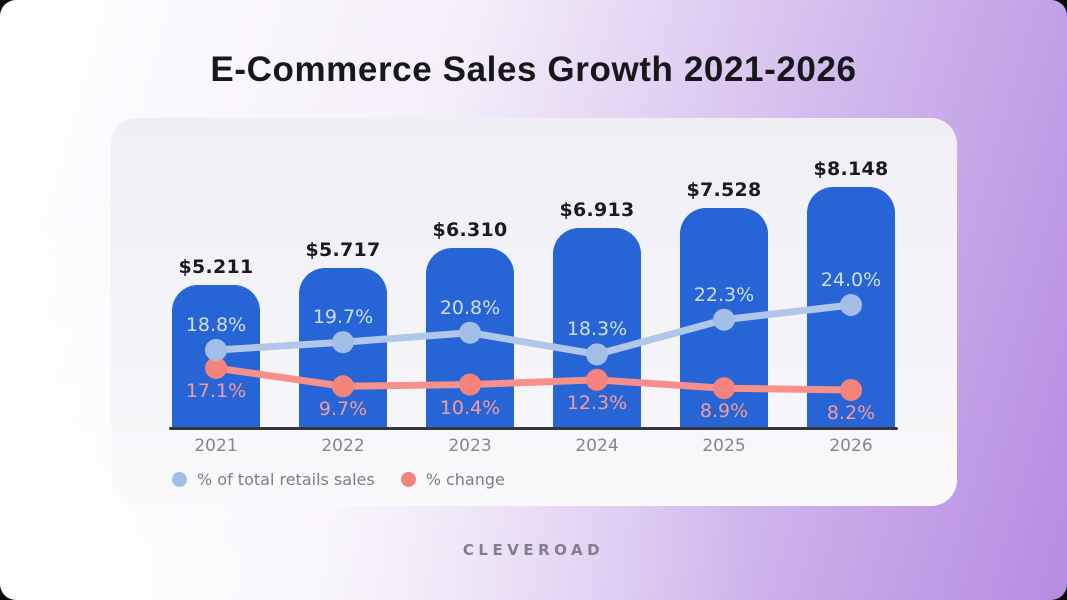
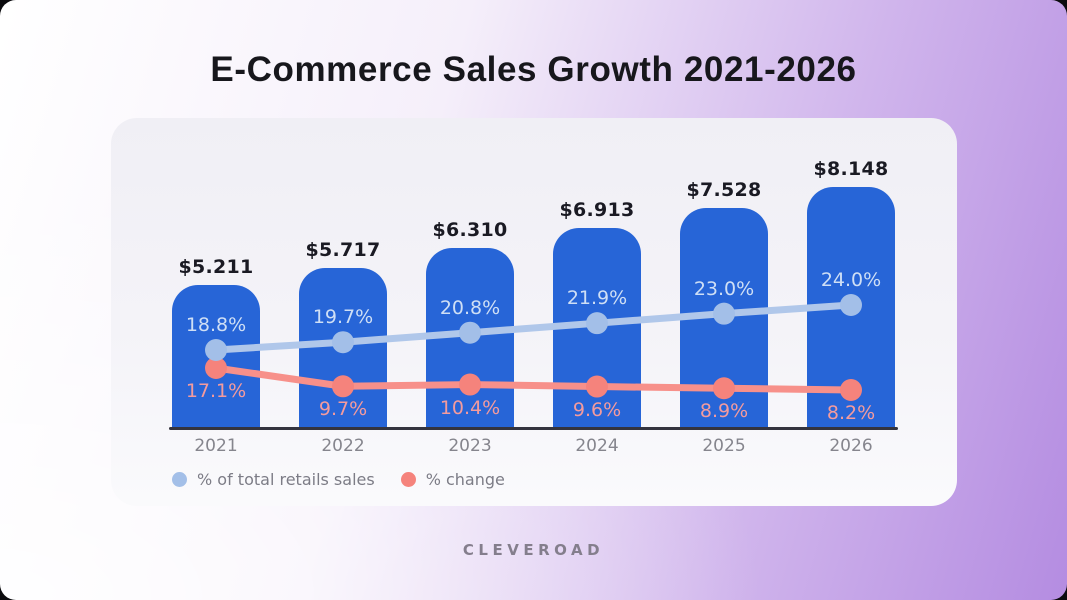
% of total retails sales/2024: 18.3% -> 21.9%
% change/2024: 12.3% -> 9.6%
% of total retails sales/2025: 22.3% -> 23.0%
